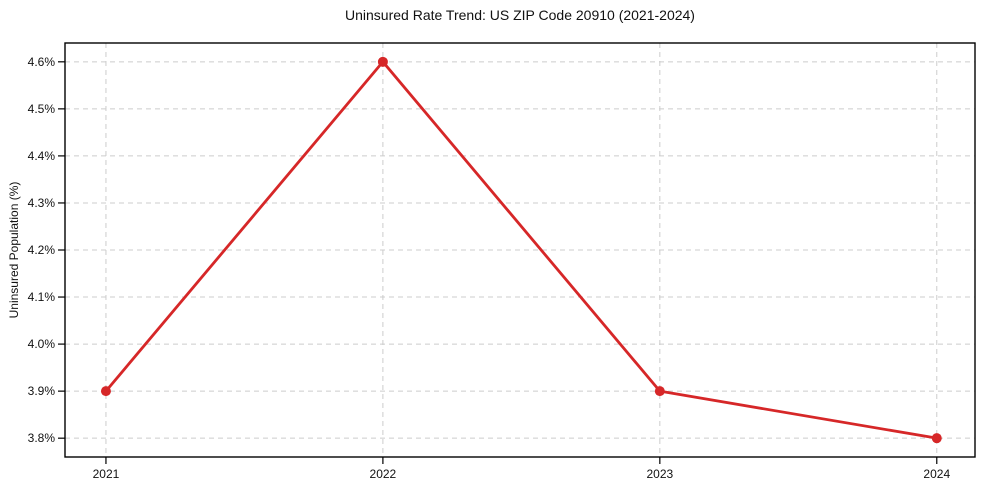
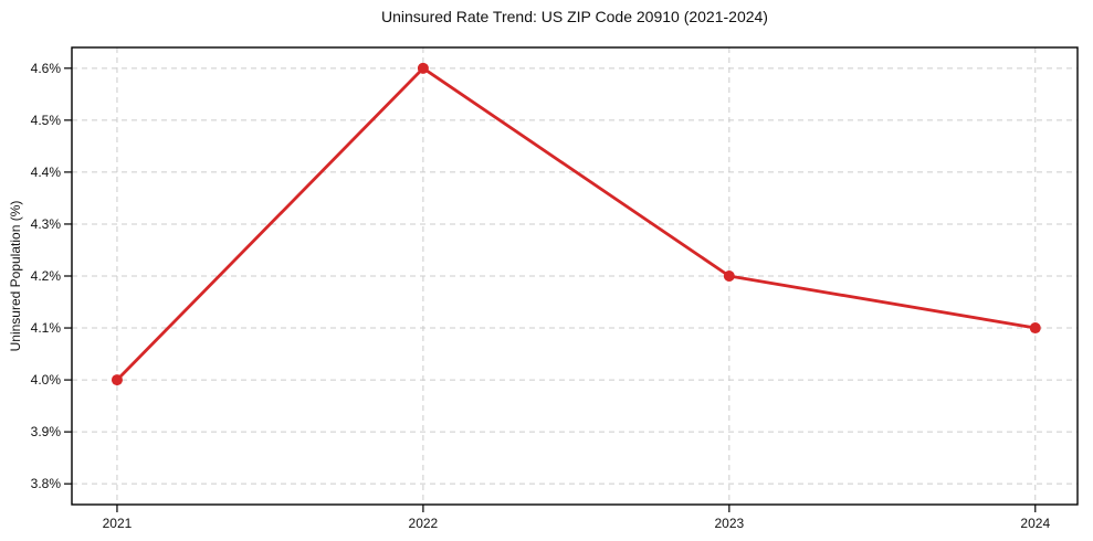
2021: 3.9% -> 4.0%
2023: 3.9% -> 4.2%
2024: 3.8% -> 4.1%
